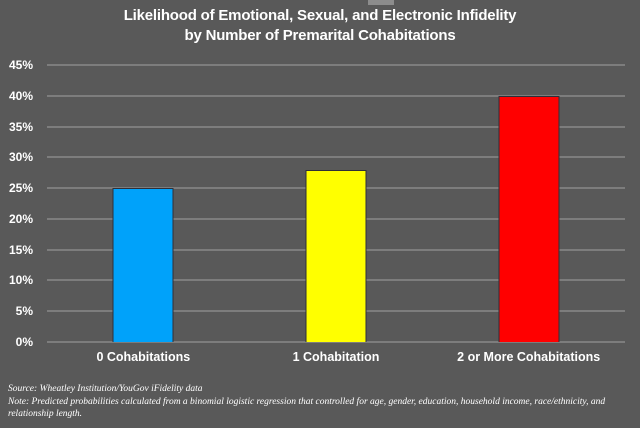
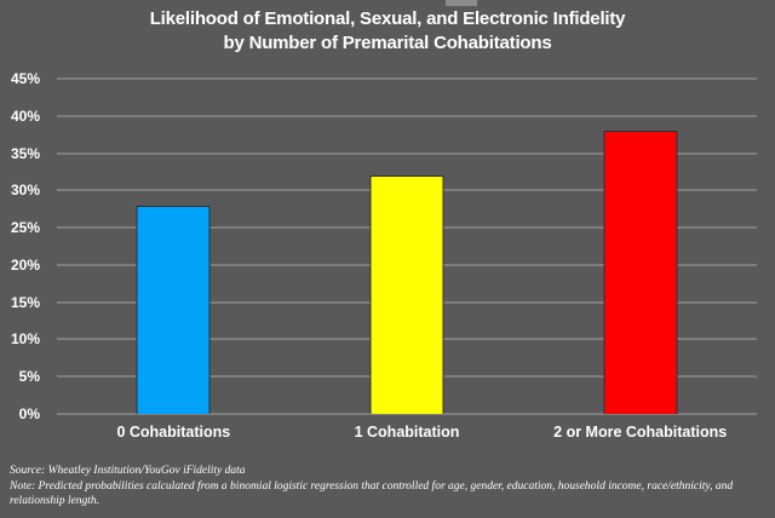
0 Cohabitations: 25% -> 28%
1 Cohabitation: 28% -> 32%
2 or More Cohabitations: 40% -> 38%
